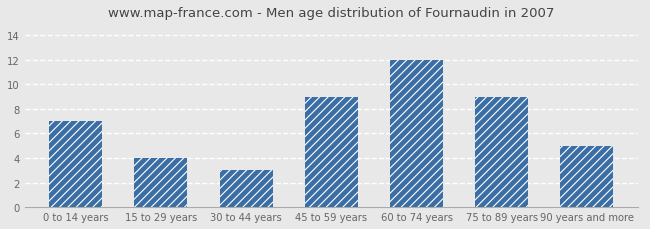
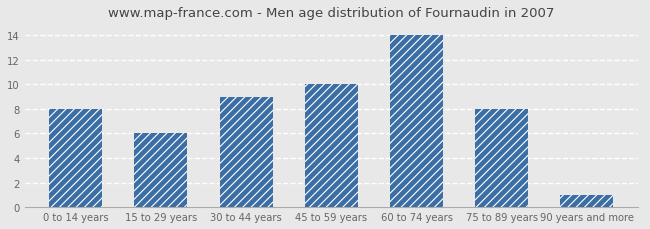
0 to 14 years: 7 -> 8
15 to 29 years: 4 -> 6
30 to 44 years: 3 -> 9
45 to 59 years: 9 -> 10
60 to 74 years: 12 -> 14
75 to 89 years: 9 -> 8
90 years and more: 5 -> 1
